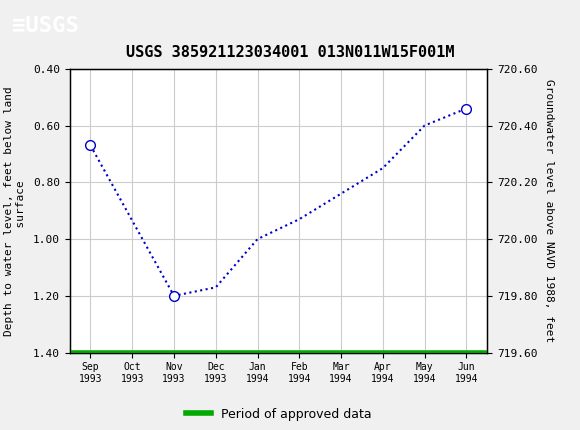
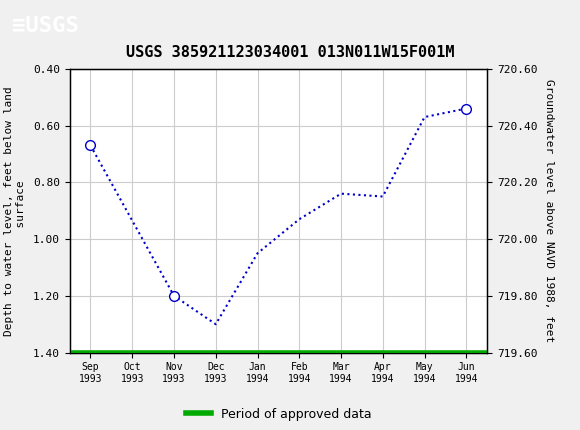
Dec 1993: 1.17 -> 1.30
Jan 1994: 1.00 -> 1.05
Apr 1994: 0.75 -> 0.85
May 1994: 0.60 -> 0.57
